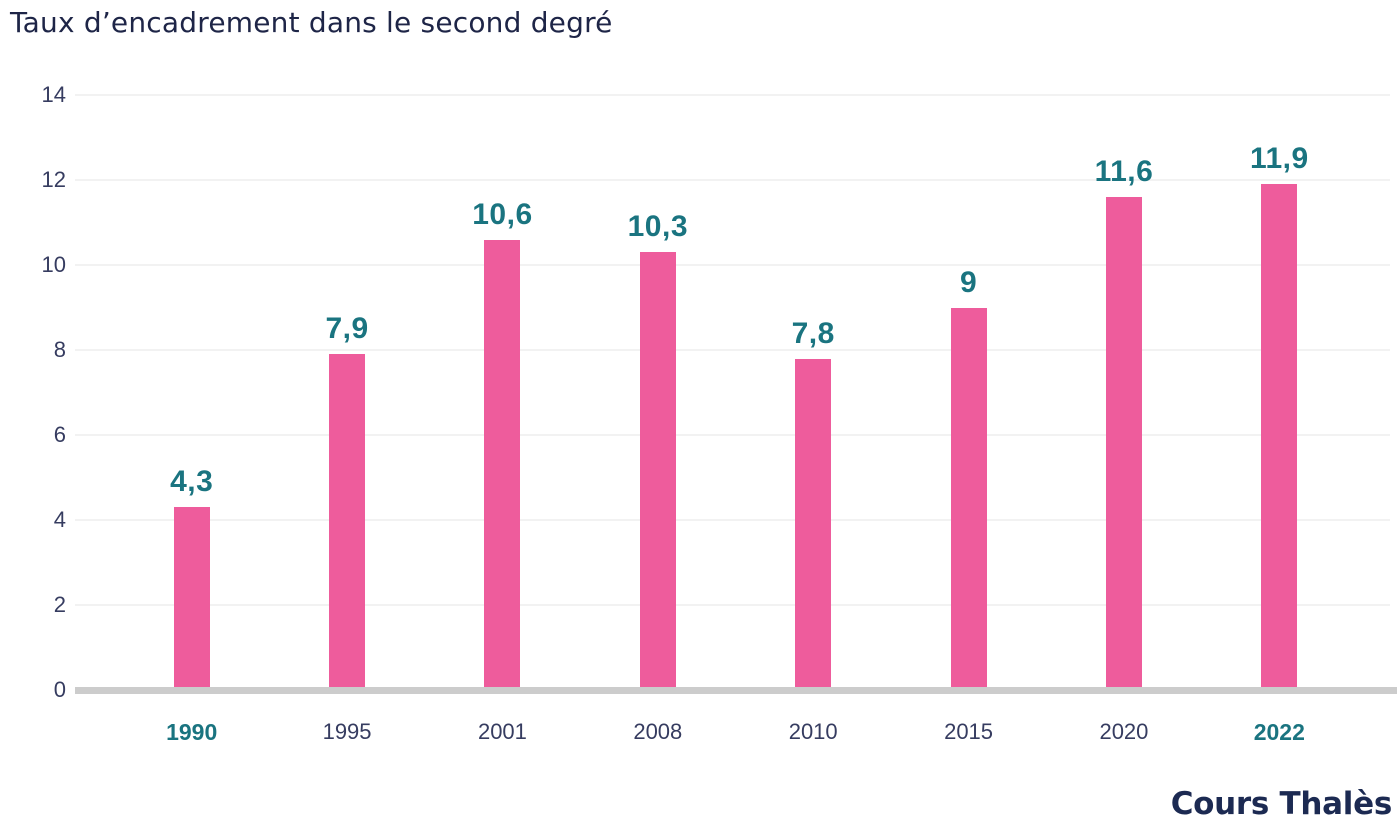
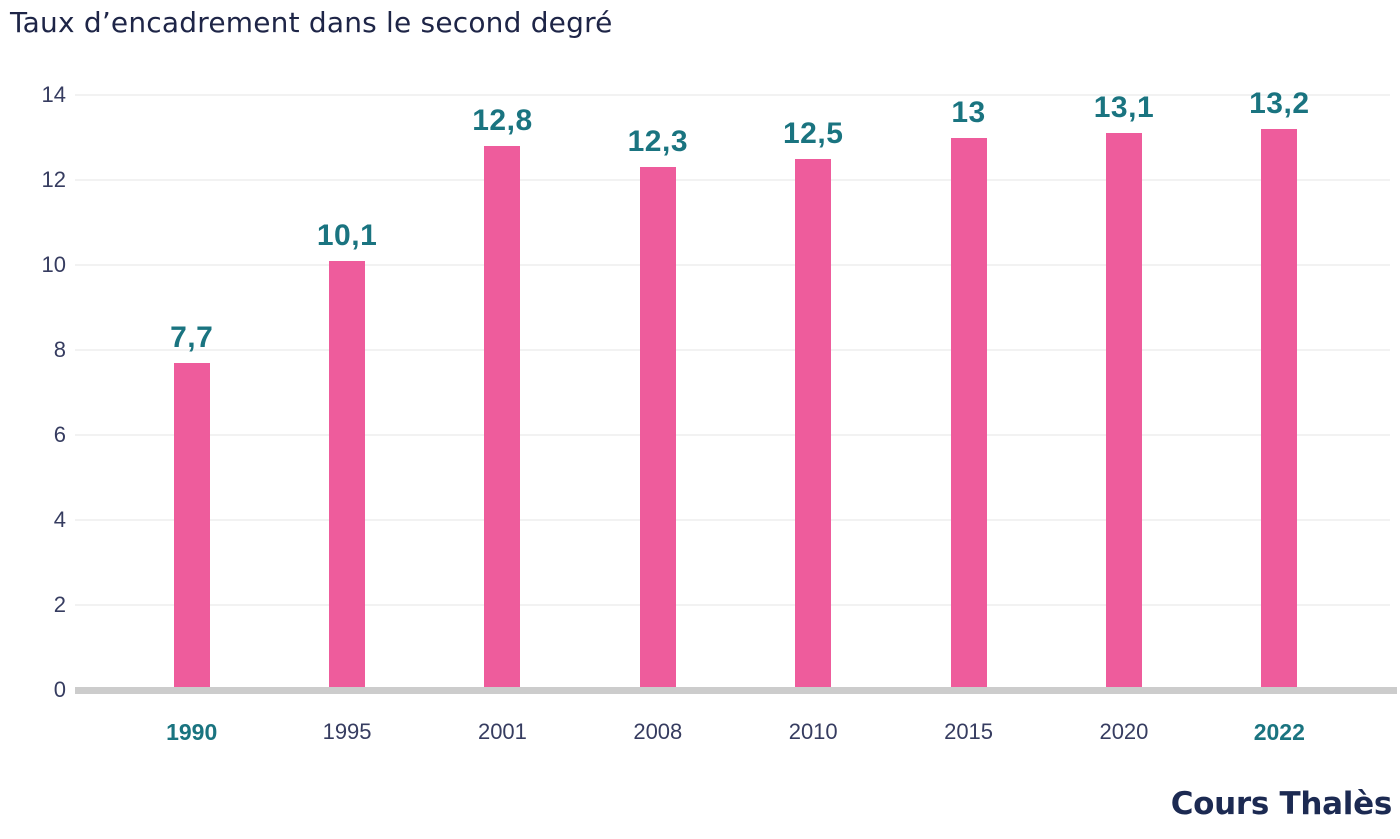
1990: 4,3 -> 7,7
1995: 7,9 -> 10,1
2001: 10,6 -> 12,8
2008: 10,3 -> 12,3
2010: 7,8 -> 12,5
2015: 9 -> 13
2020: 11,6 -> 13,1
2022: 11,9 -> 13,2
